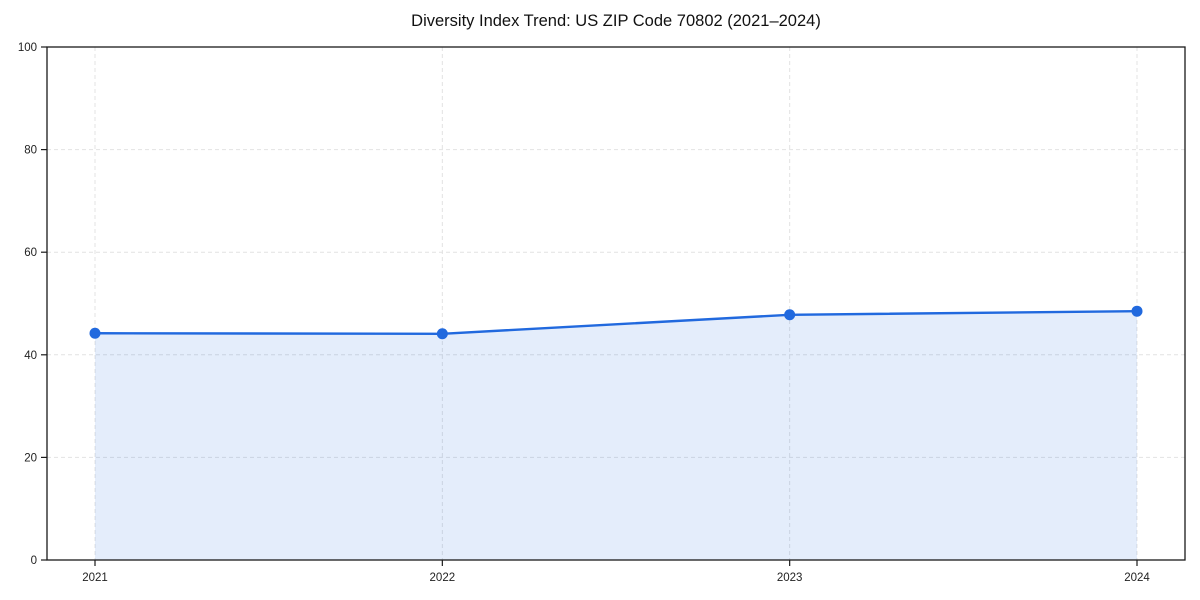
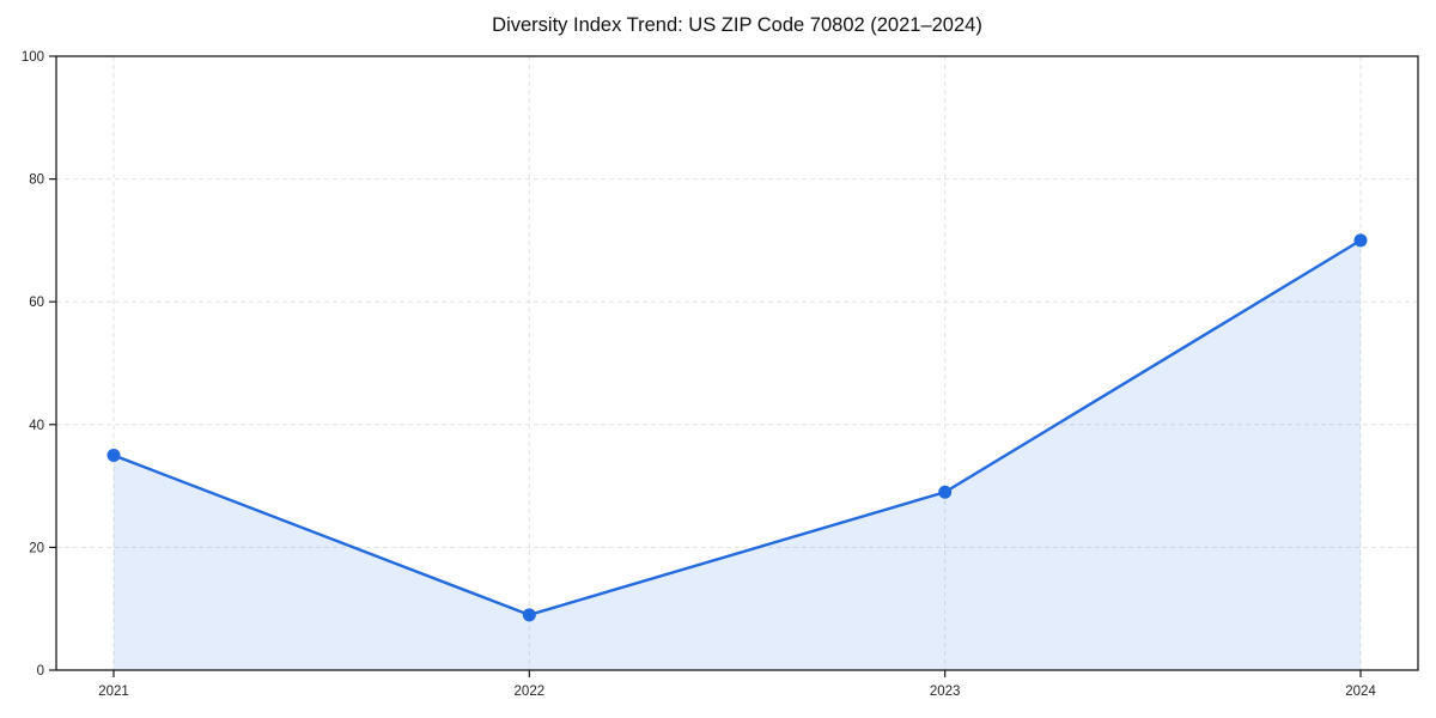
2021: 44 -> 35
2022: 44 -> 9
2023: 48 -> 29
2024: 48 -> 70
